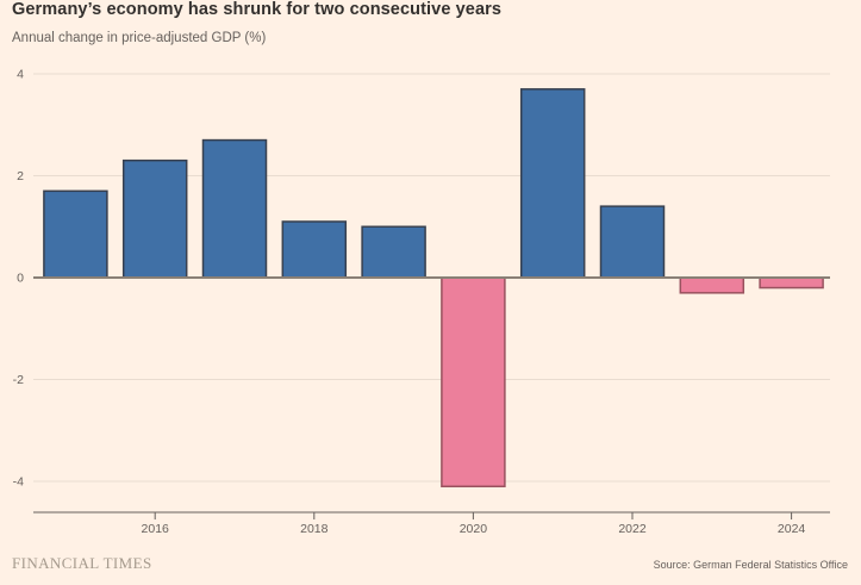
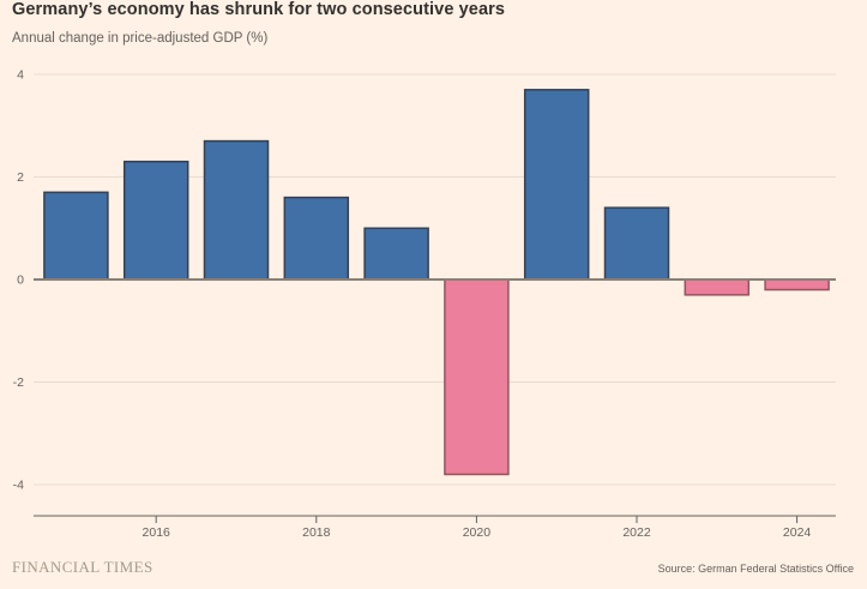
2018: 1.1 -> 1.6
2020: -4.1 -> -3.8
